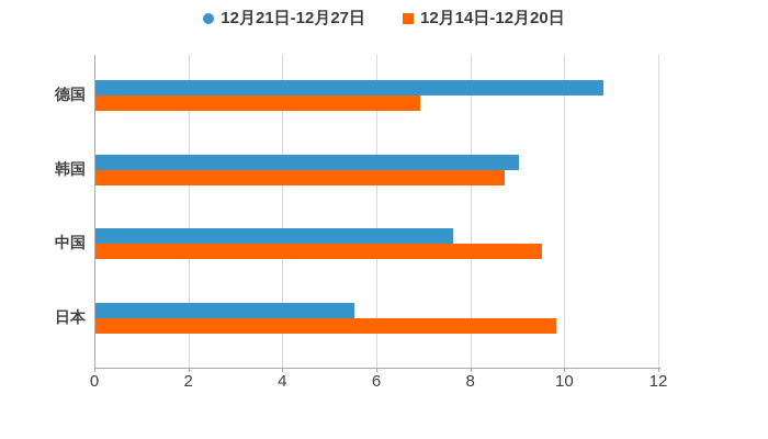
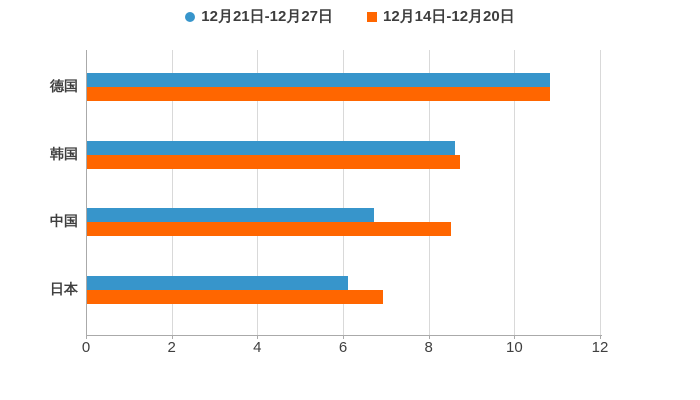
12月14日-12月20日/德国: 6.9 -> 10.8
12月21日-12月27日/韩国: 9.0 -> 8.6
12月21日-12月27日/中国: 7.6 -> 6.7
12月14日-12月20日/中国: 9.5 -> 8.5
12月21日-12月27日/日本: 5.5 -> 6.1
12月14日-12月20日/日本: 9.8 -> 6.9
